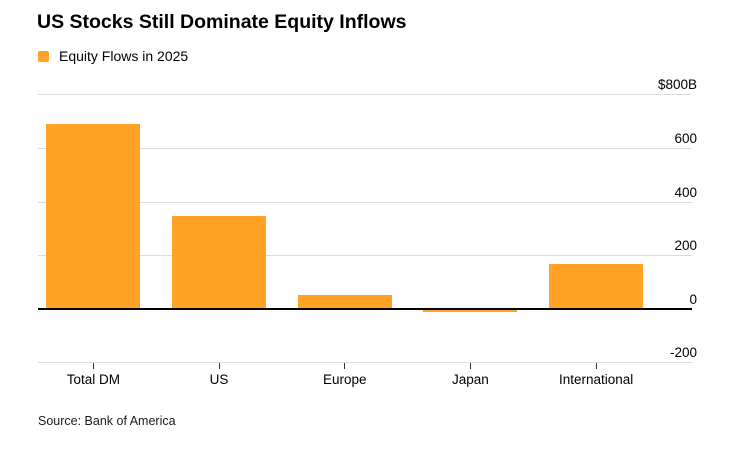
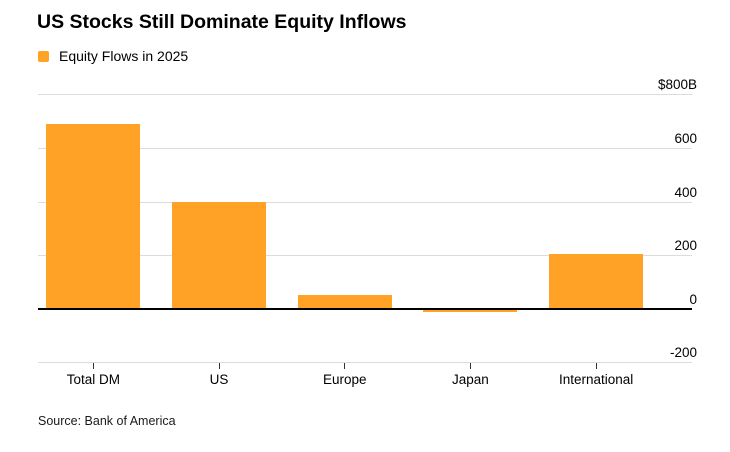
US: $350B -> $400B
International: $170B -> $200B
